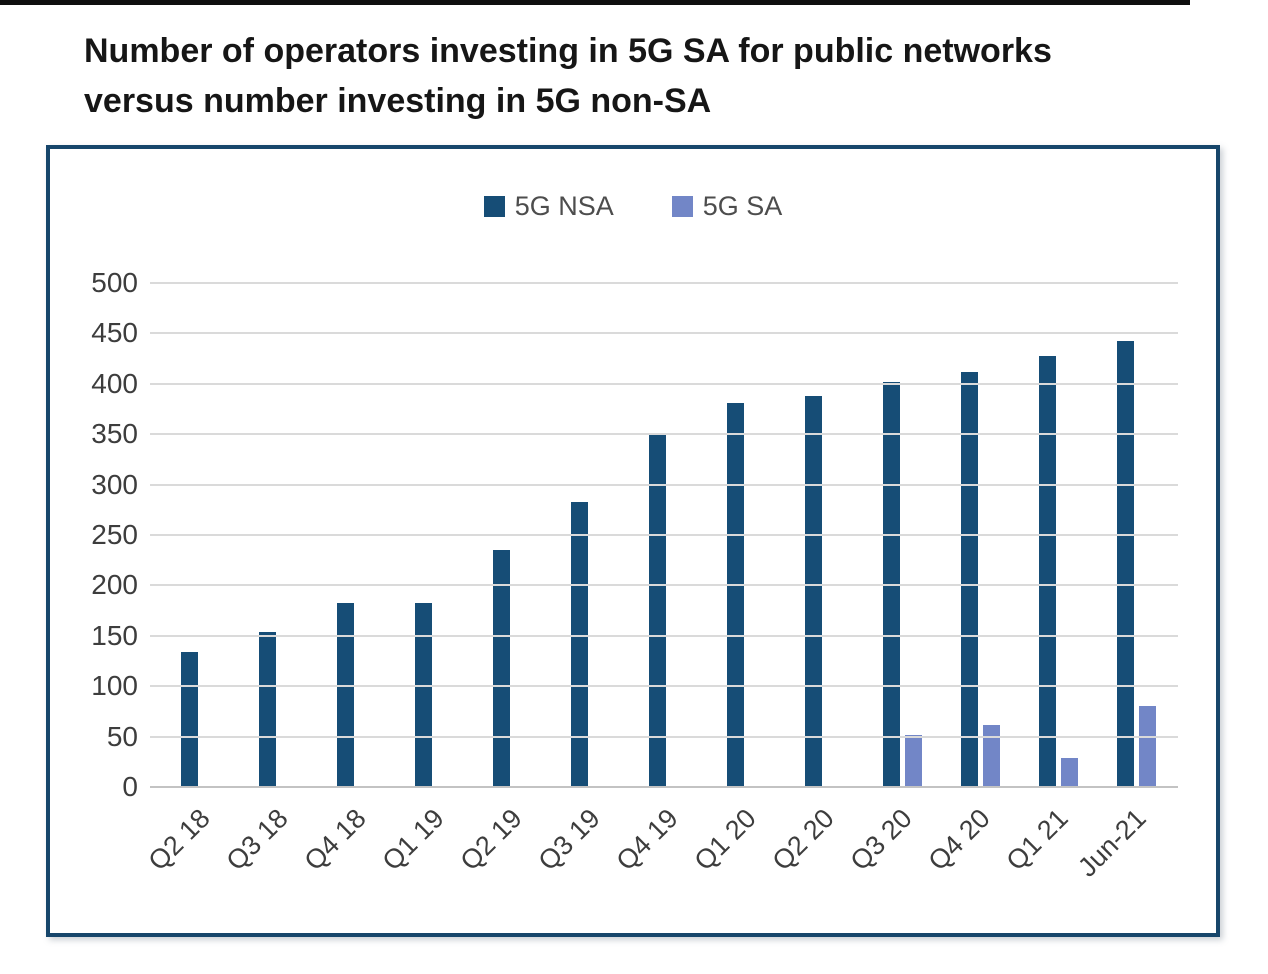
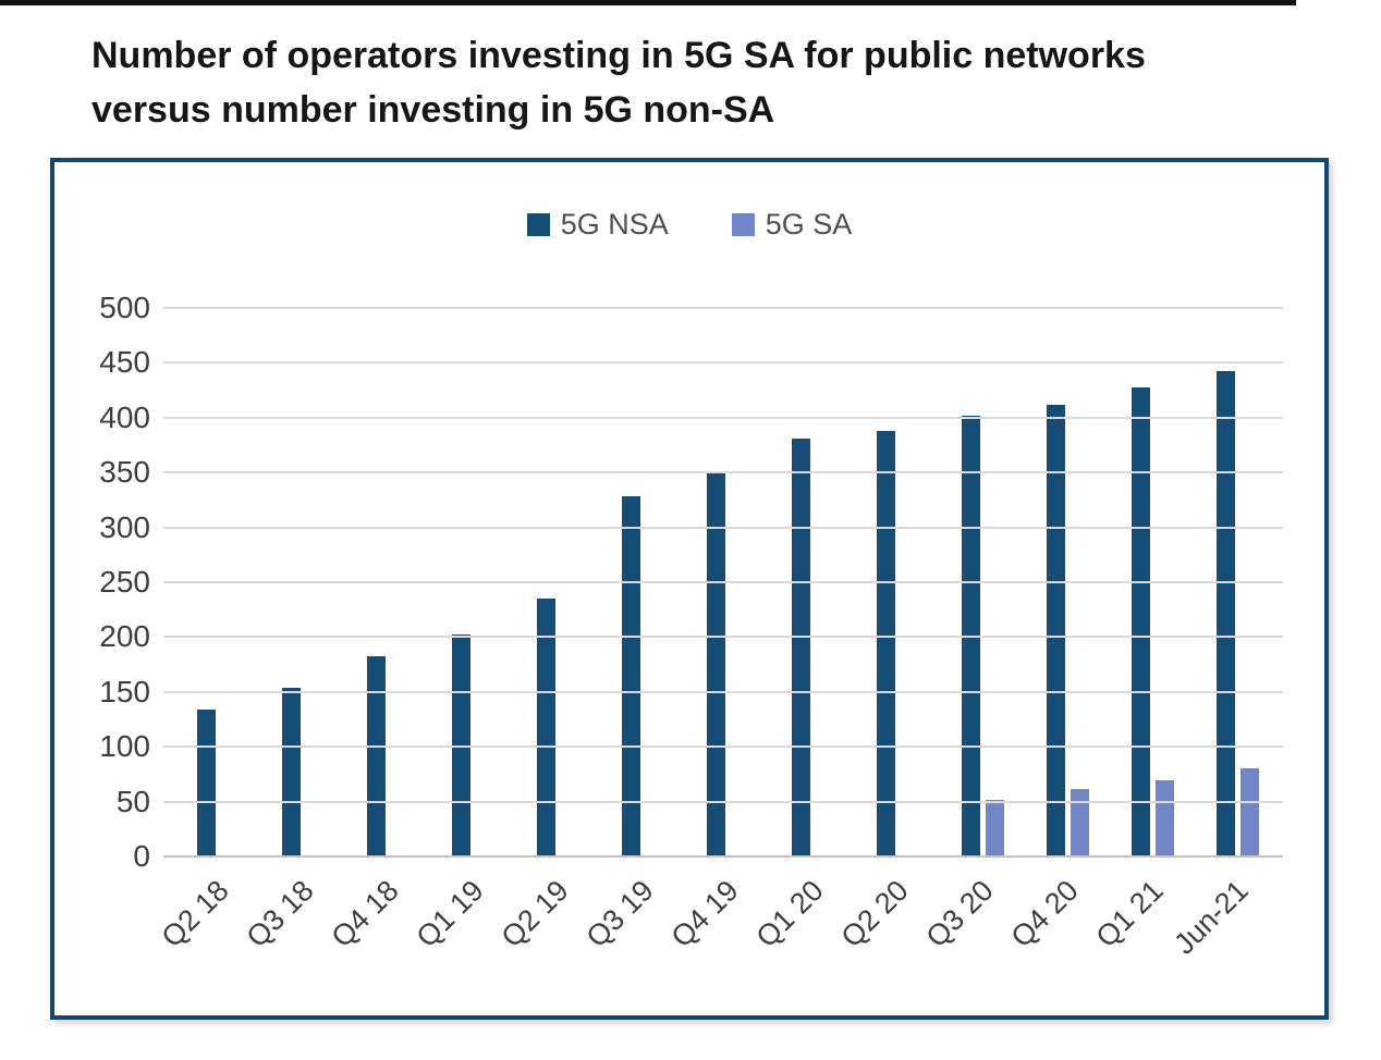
5G NSA/Q1 19: 183 -> 202
5G NSA/Q3 19: 283 -> 328
5G SA/Q1 21: 29 -> 69
